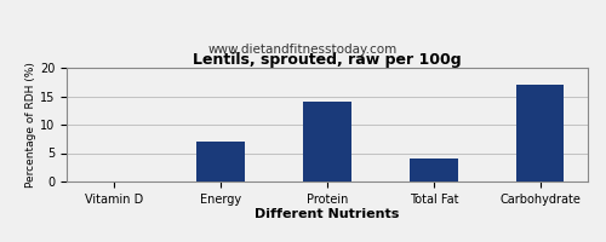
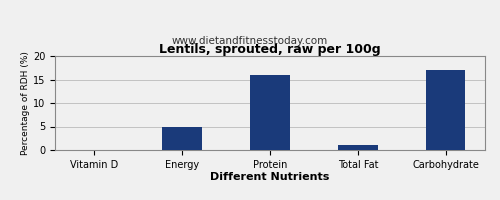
Energy: 7 -> 5
Protein: 14 -> 16
Total Fat: 4 -> 1
